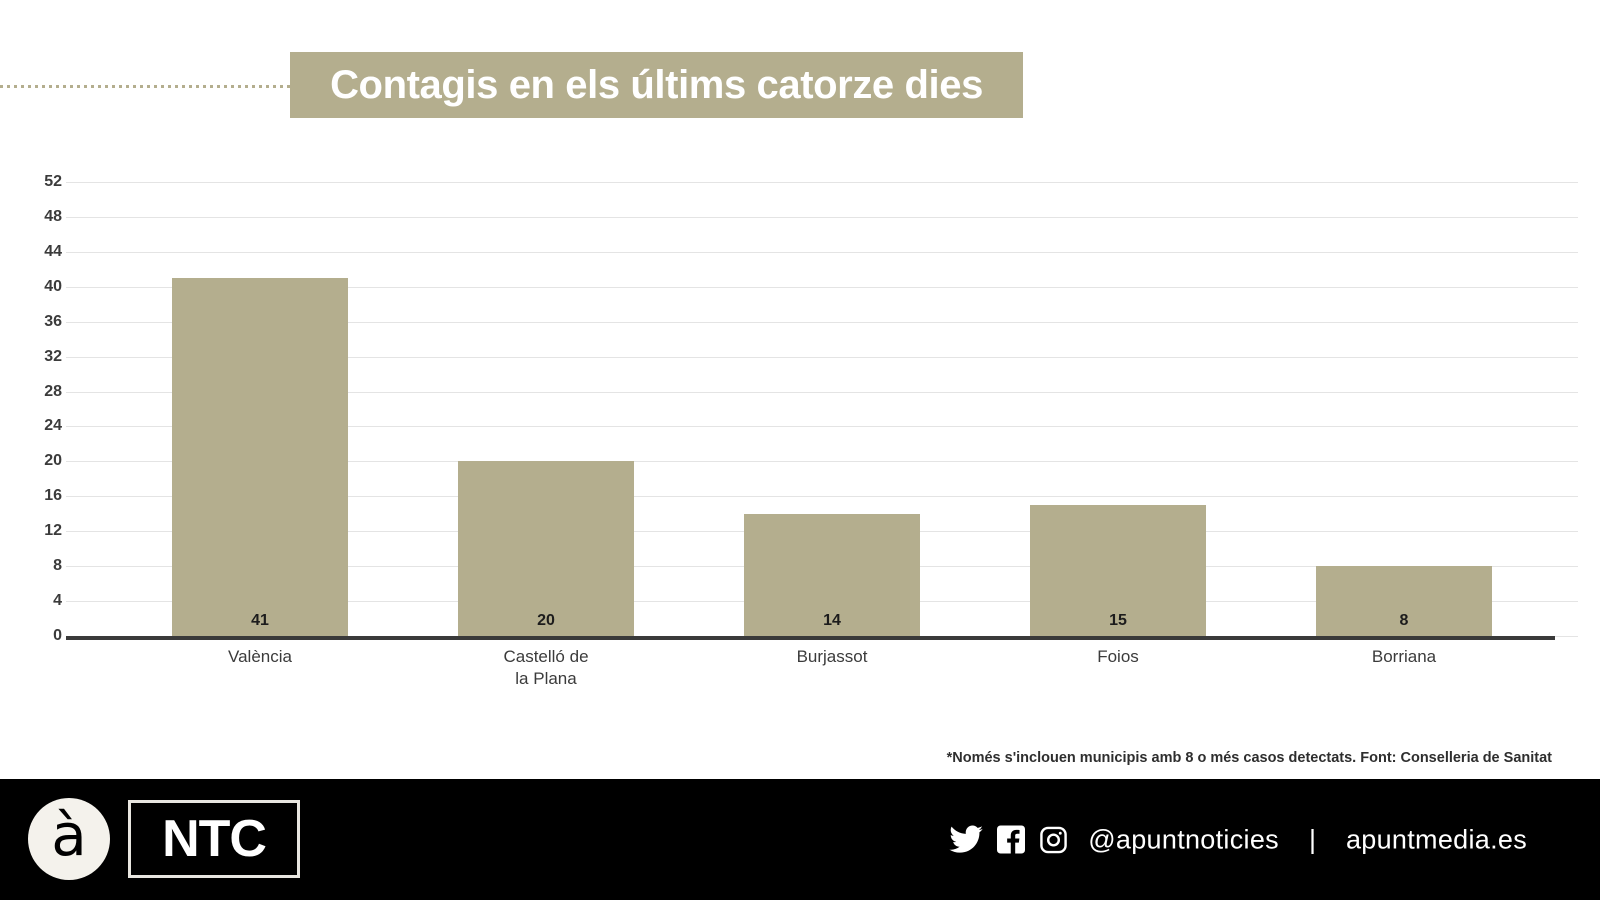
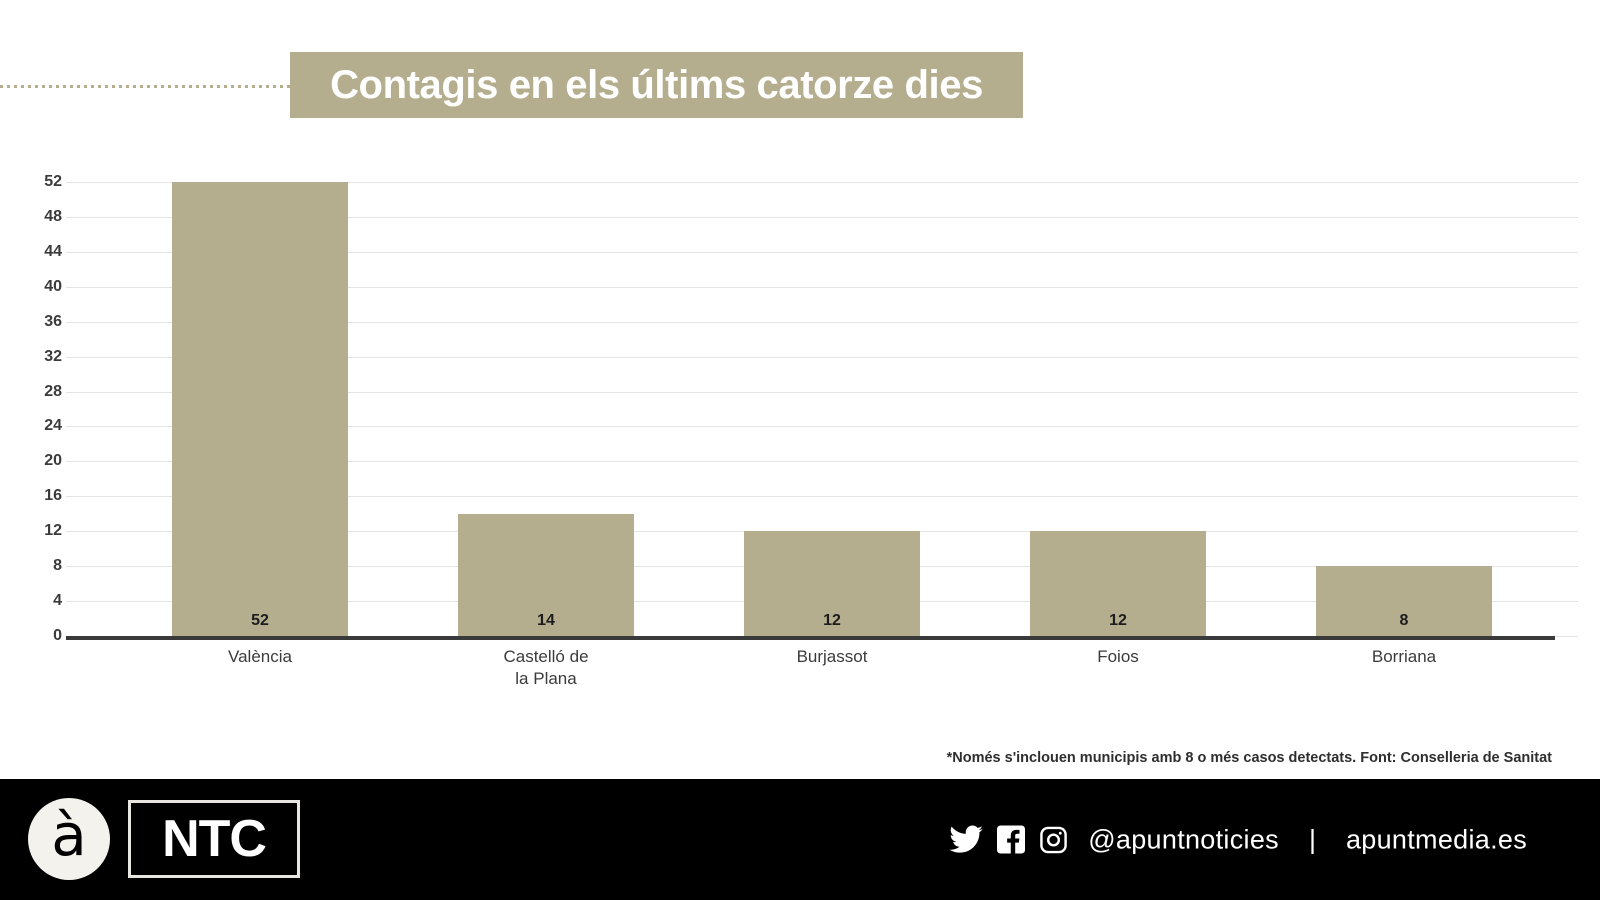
València: 41 -> 52
Castelló de la Plana: 20 -> 14
Burjassot: 14 -> 12
Foios: 15 -> 12
